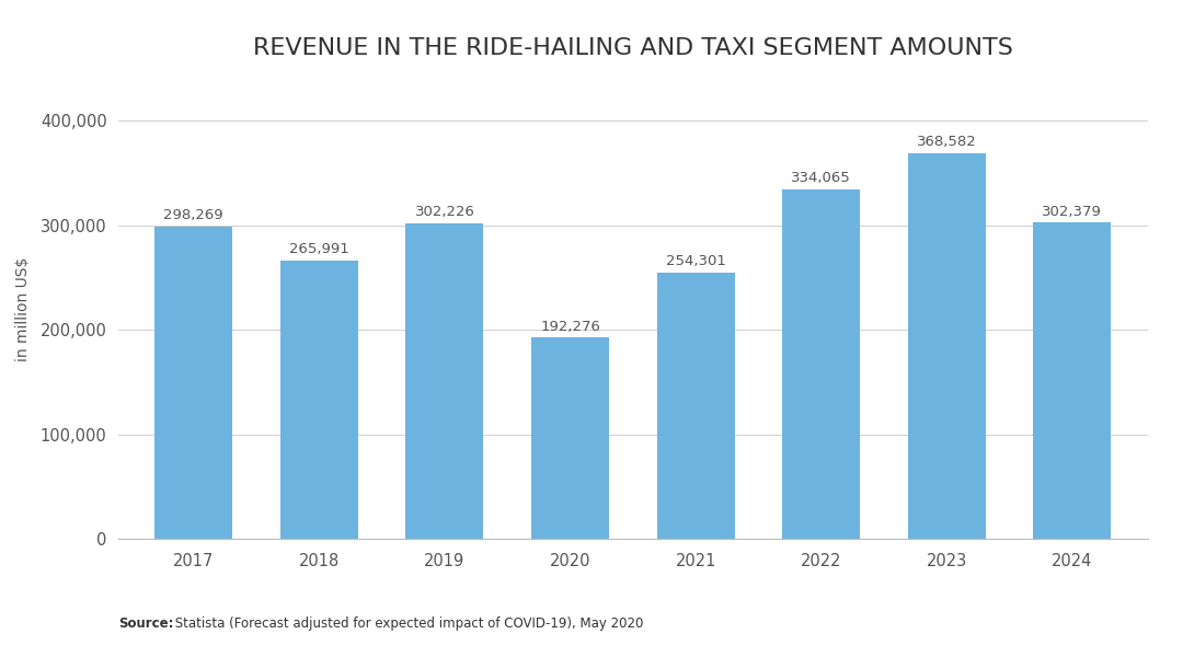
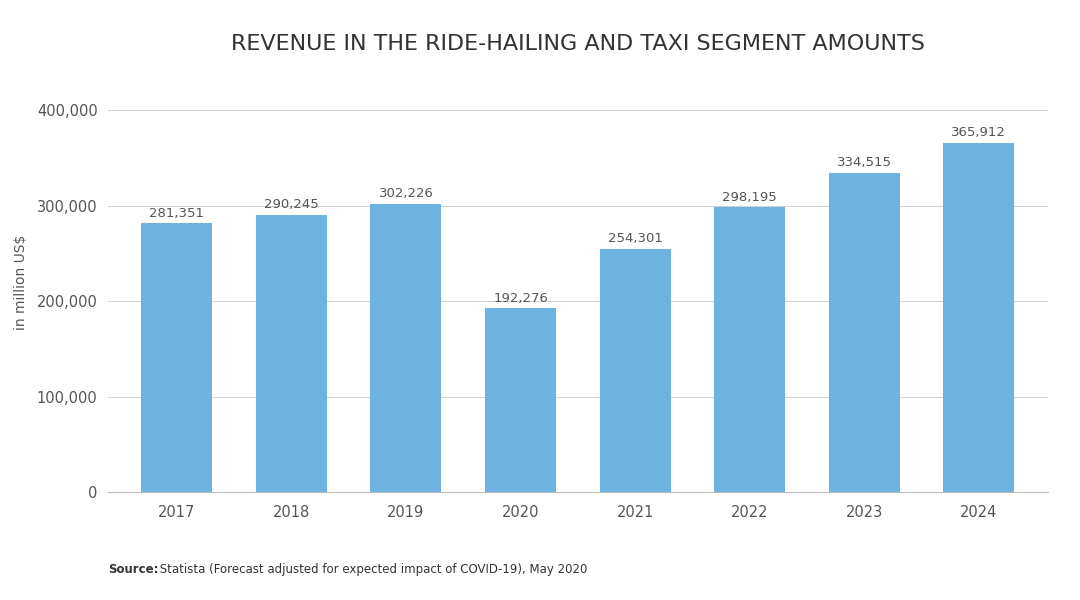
2017: 298,269 -> 281,351
2018: 265,991 -> 290,245
2022: 334,065 -> 298,195
2023: 368,582 -> 334,515
2024: 302,379 -> 365,912
